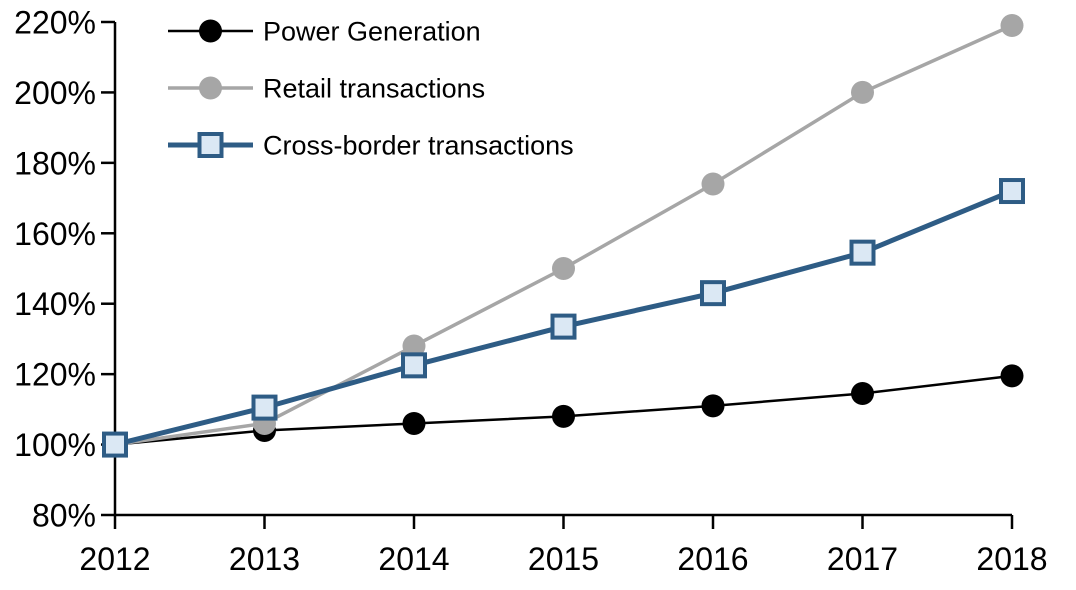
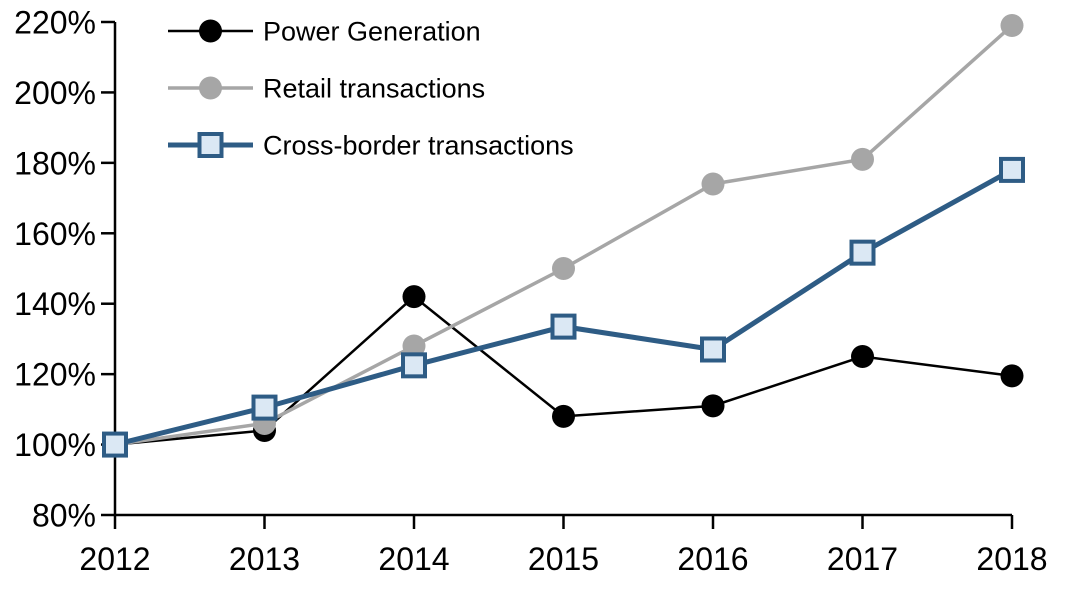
Power Generation/2014: 106% -> 142%
Cross-border transactions/2016: 143% -> 127%
Power Generation/2017: 114% -> 125%
Retail transactions/2017: 200% -> 181%
Cross-border transactions/2018: 172% -> 178%
